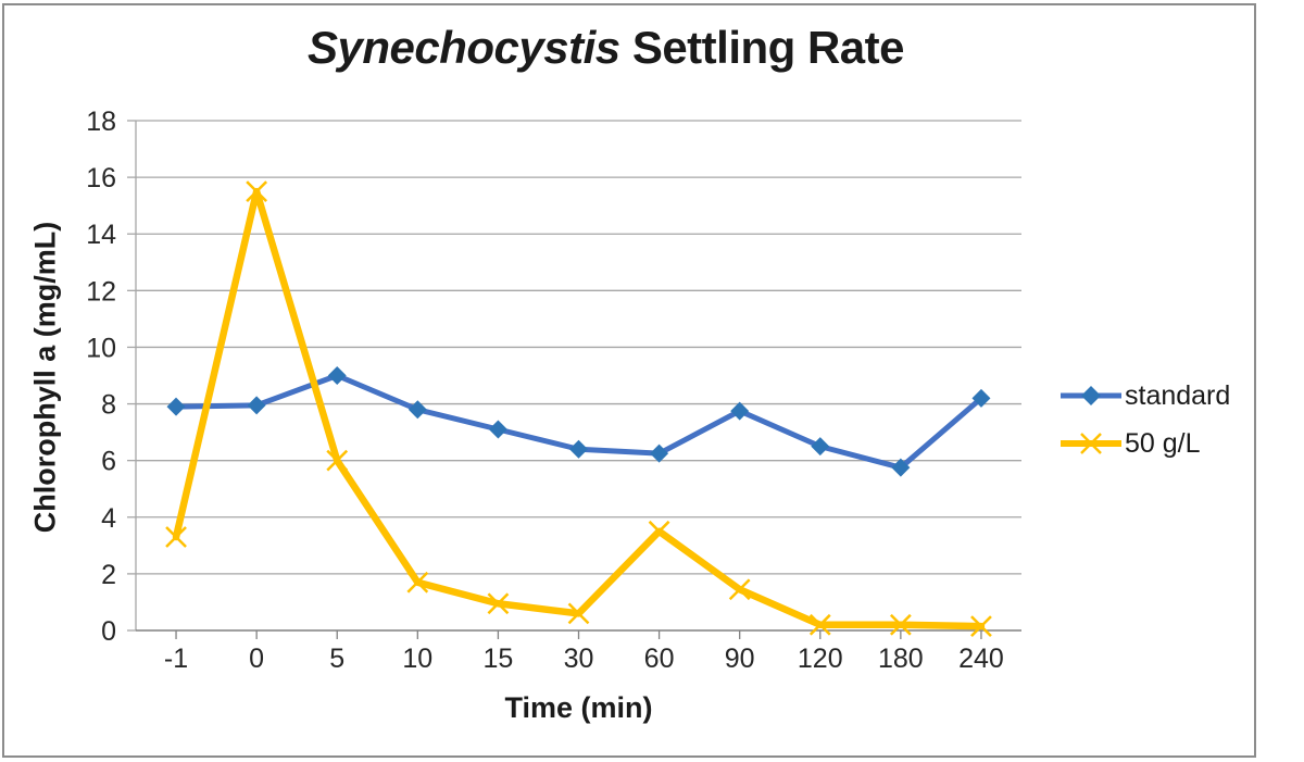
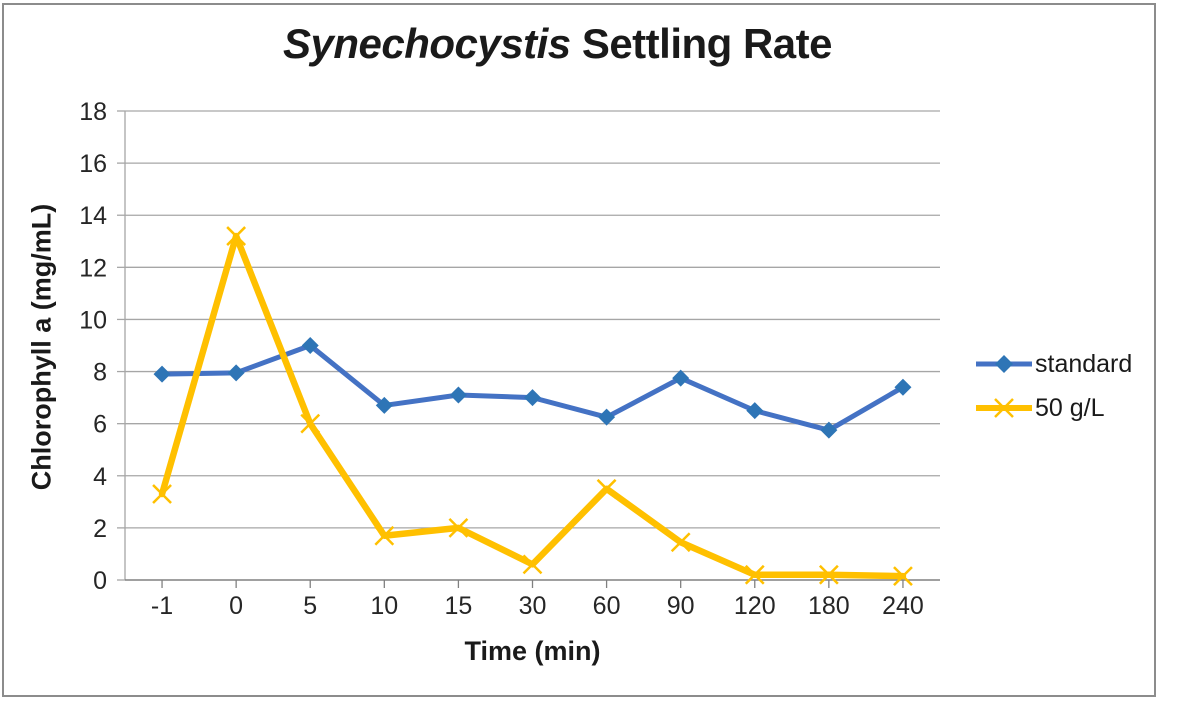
50 g/L/0: 15.5 -> 13.2
standard/10: 7.8 -> 6.7
50 g/L/15: 0.9 -> 2.0
standard/30: 6.4 -> 7.0
standard/240: 8.2 -> 7.4
